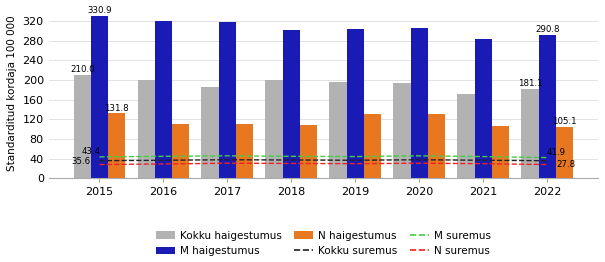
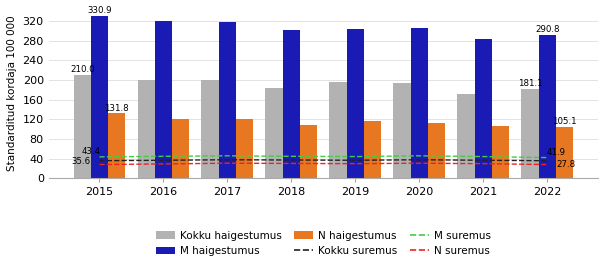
N haigestumus/2016: 110 -> 122
Kokku haigestumus/2017: 185 -> 200
N haigestumus/2017: 110 -> 121
Kokku haigestumus/2018: 200 -> 184
N haigestumus/2019: 130 -> 117
N haigestumus/2020: 130 -> 112
